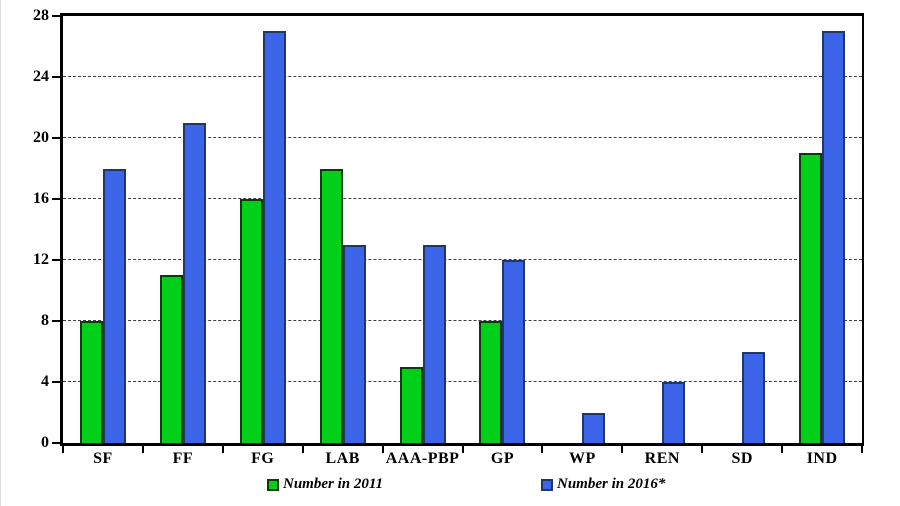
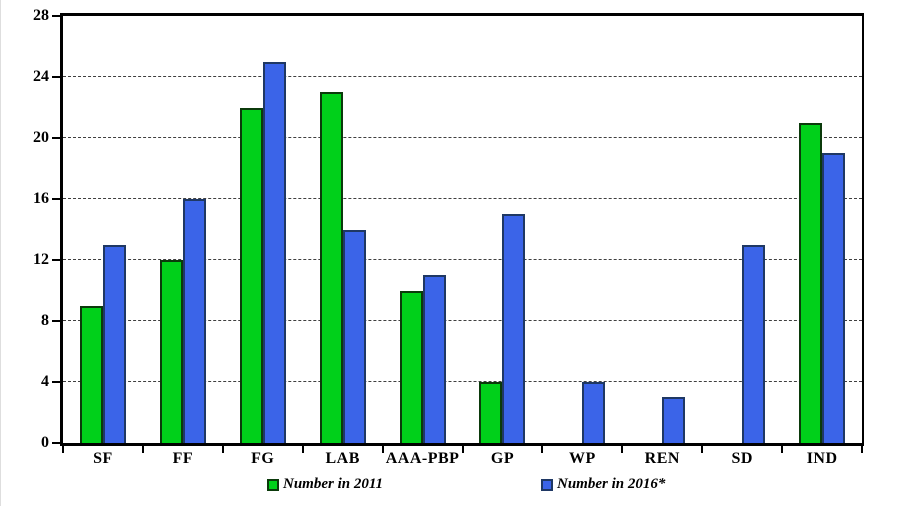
Number in 2011/SF: 8 -> 9
Number in 2016*/SF: 18 -> 13
Number in 2011/FF: 11 -> 12
Number in 2016*/FF: 21 -> 16
Number in 2011/FG: 16 -> 22
Number in 2016*/FG: 27 -> 25
Number in 2011/LAB: 18 -> 23
Number in 2016*/LAB: 13 -> 14
Number in 2011/AAA-PBP: 5 -> 10
Number in 2016*/AAA-PBP: 13 -> 11
Number in 2011/GP: 8 -> 4
Number in 2016*/GP: 12 -> 15
Number in 2016*/WP: 2 -> 4
Number in 2016*/REN: 4 -> 3
Number in 2016*/SD: 6 -> 13
Number in 2011/IND: 19 -> 21
Number in 2016*/IND: 27 -> 19
